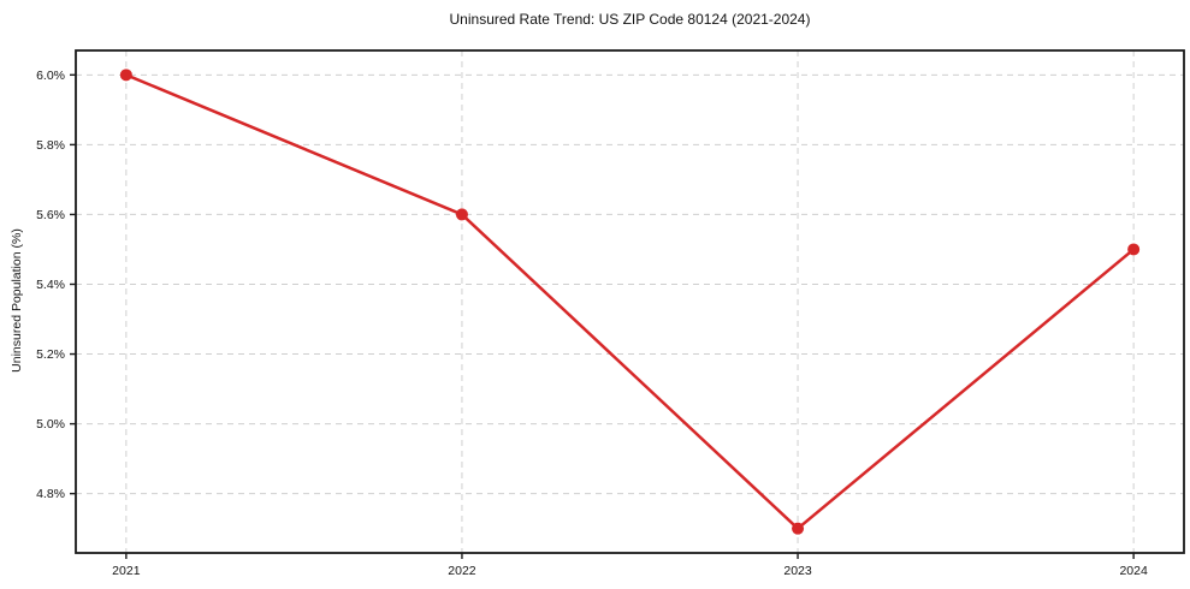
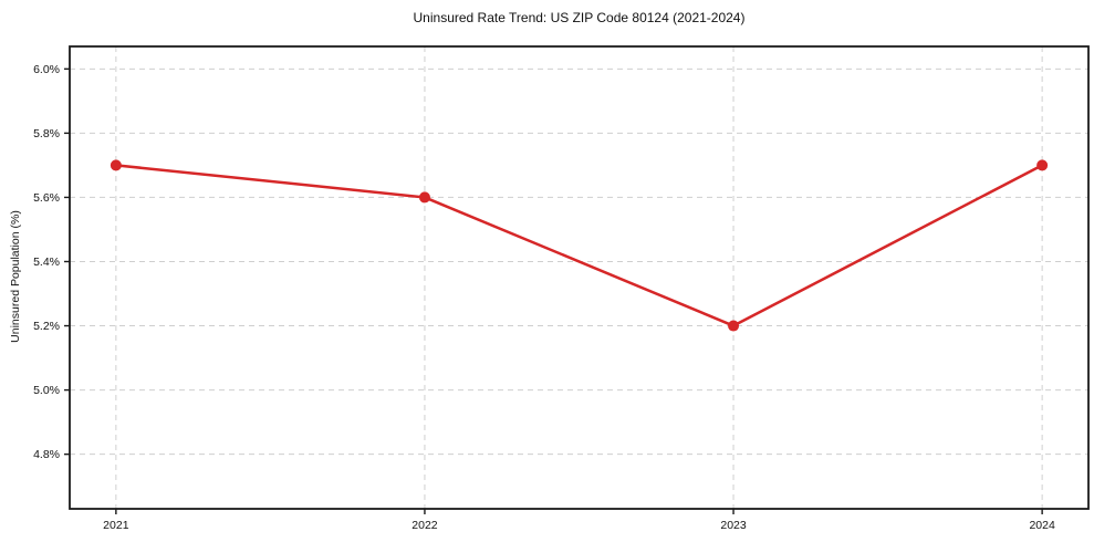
2021: 6.0% -> 5.7%
2023: 4.7% -> 5.2%
2024: 5.5% -> 5.7%
